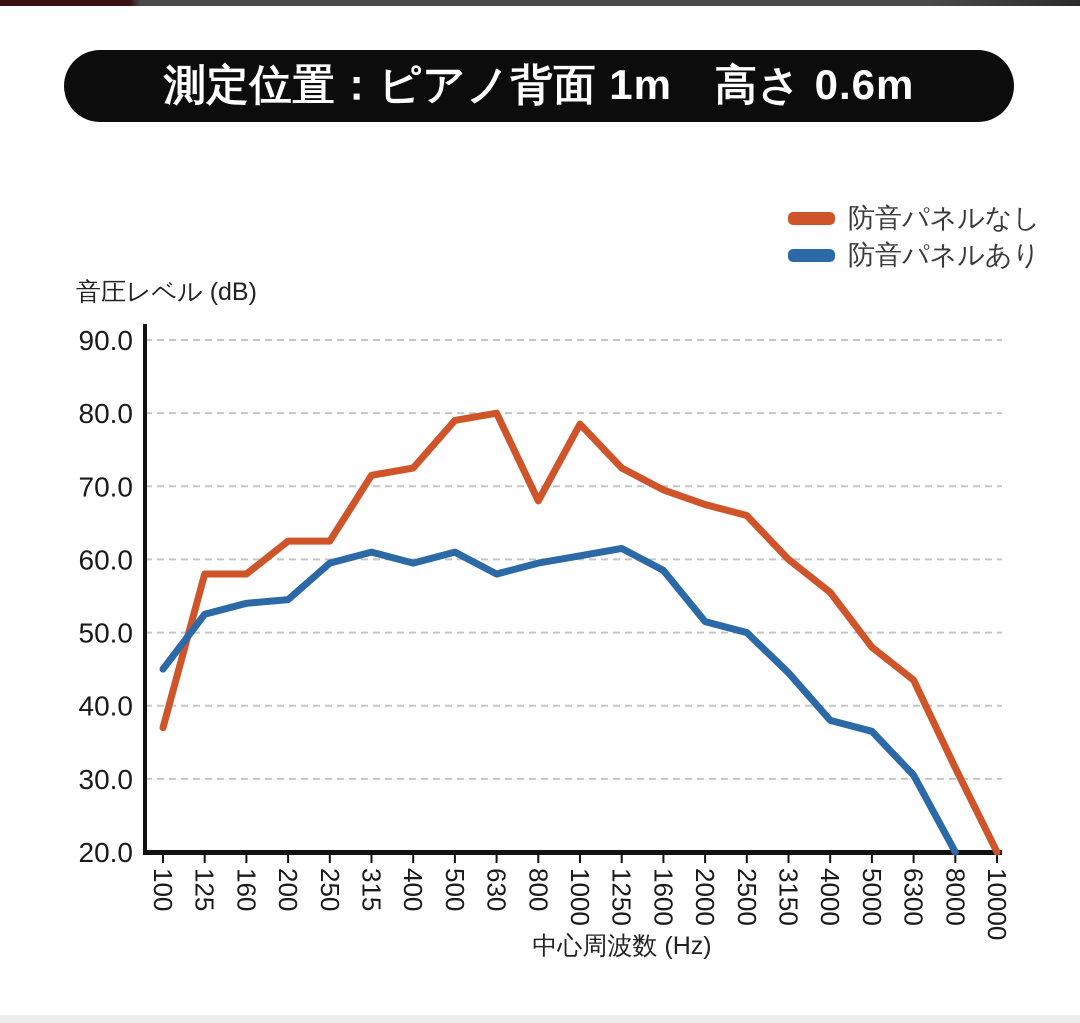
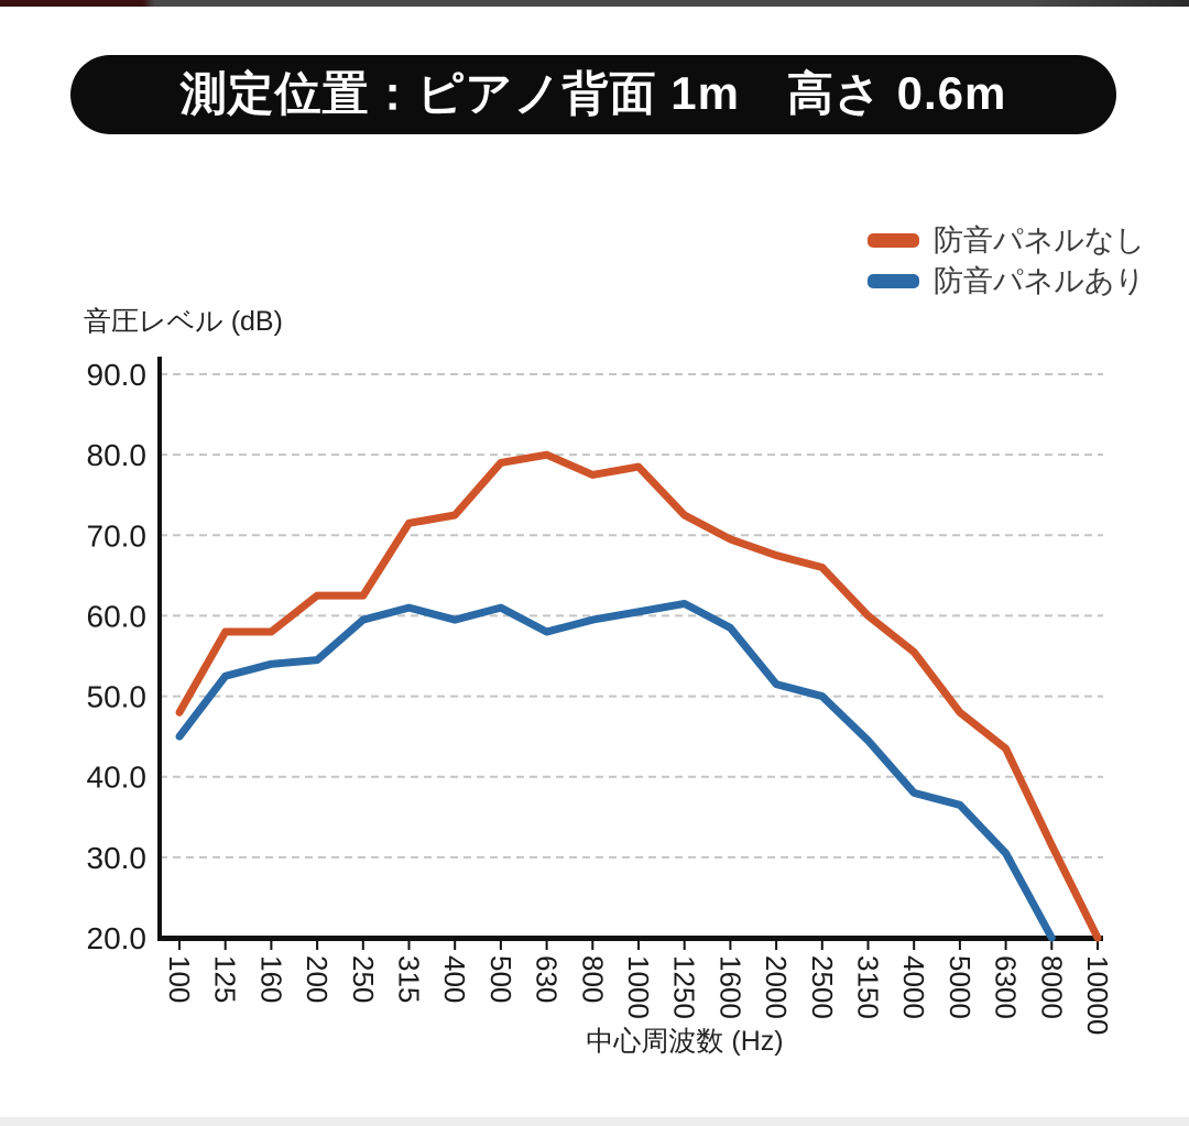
防音パネルなし/100: 37 -> 48
防音パネルなし/800: 68 -> 78
